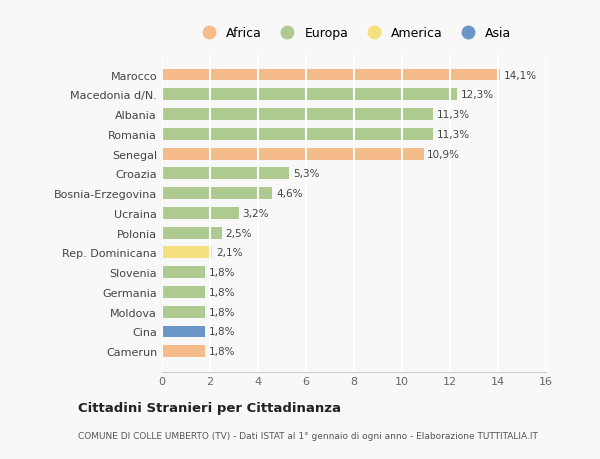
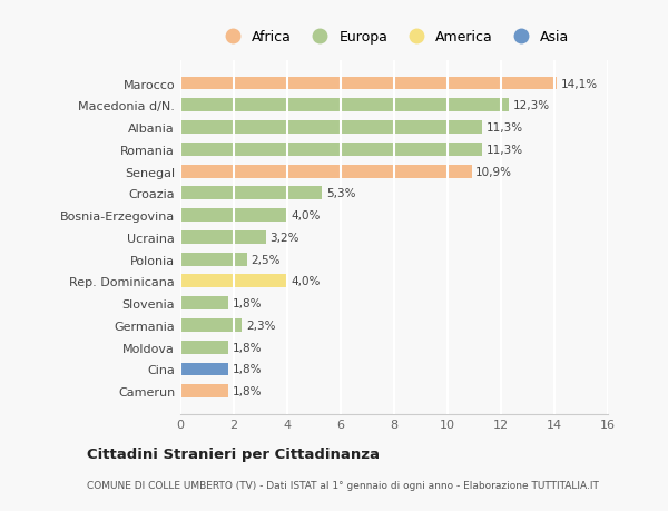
Bosnia-Erzegovina: 4,6% -> 4,0%
Rep. Dominicana: 2,1% -> 4,0%
Germania: 1,8% -> 2,3%
